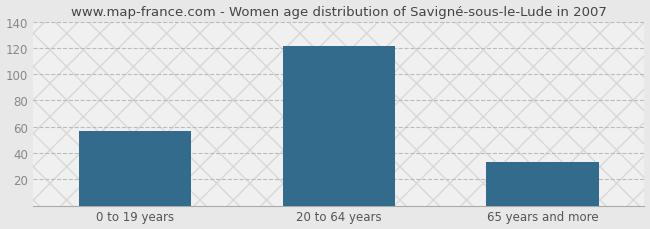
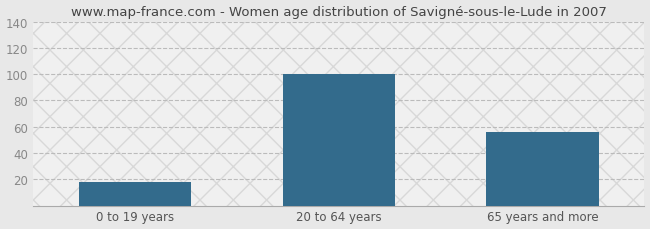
0 to 19 years: 57 -> 18
20 to 64 years: 121 -> 100
65 years and more: 33 -> 56
